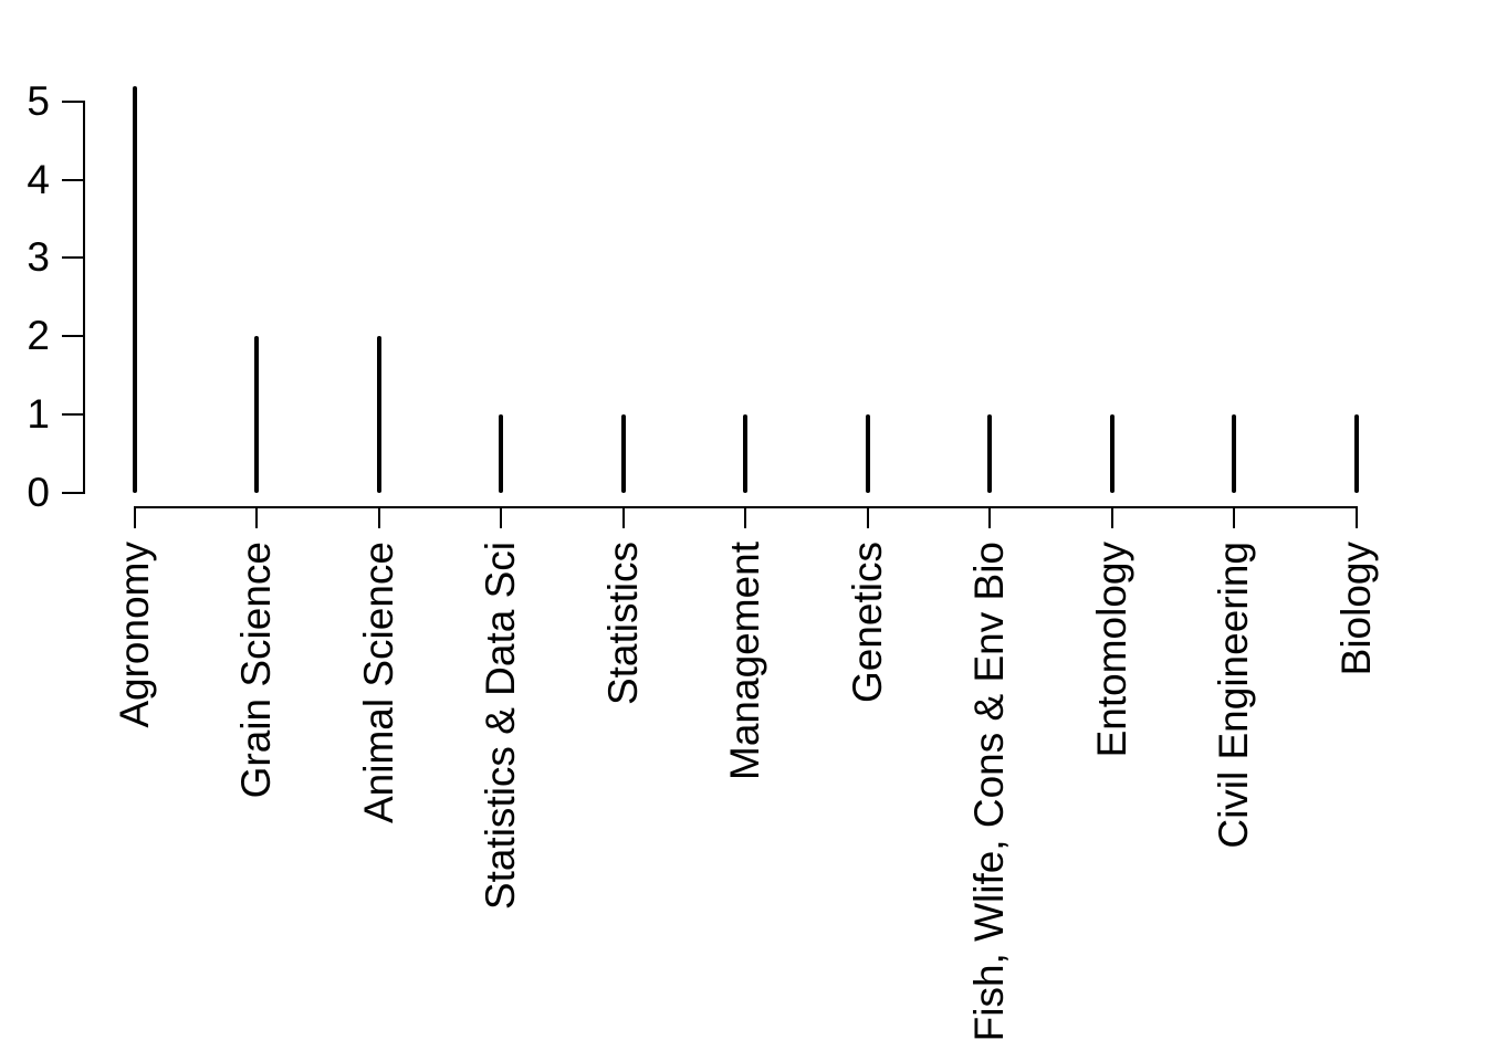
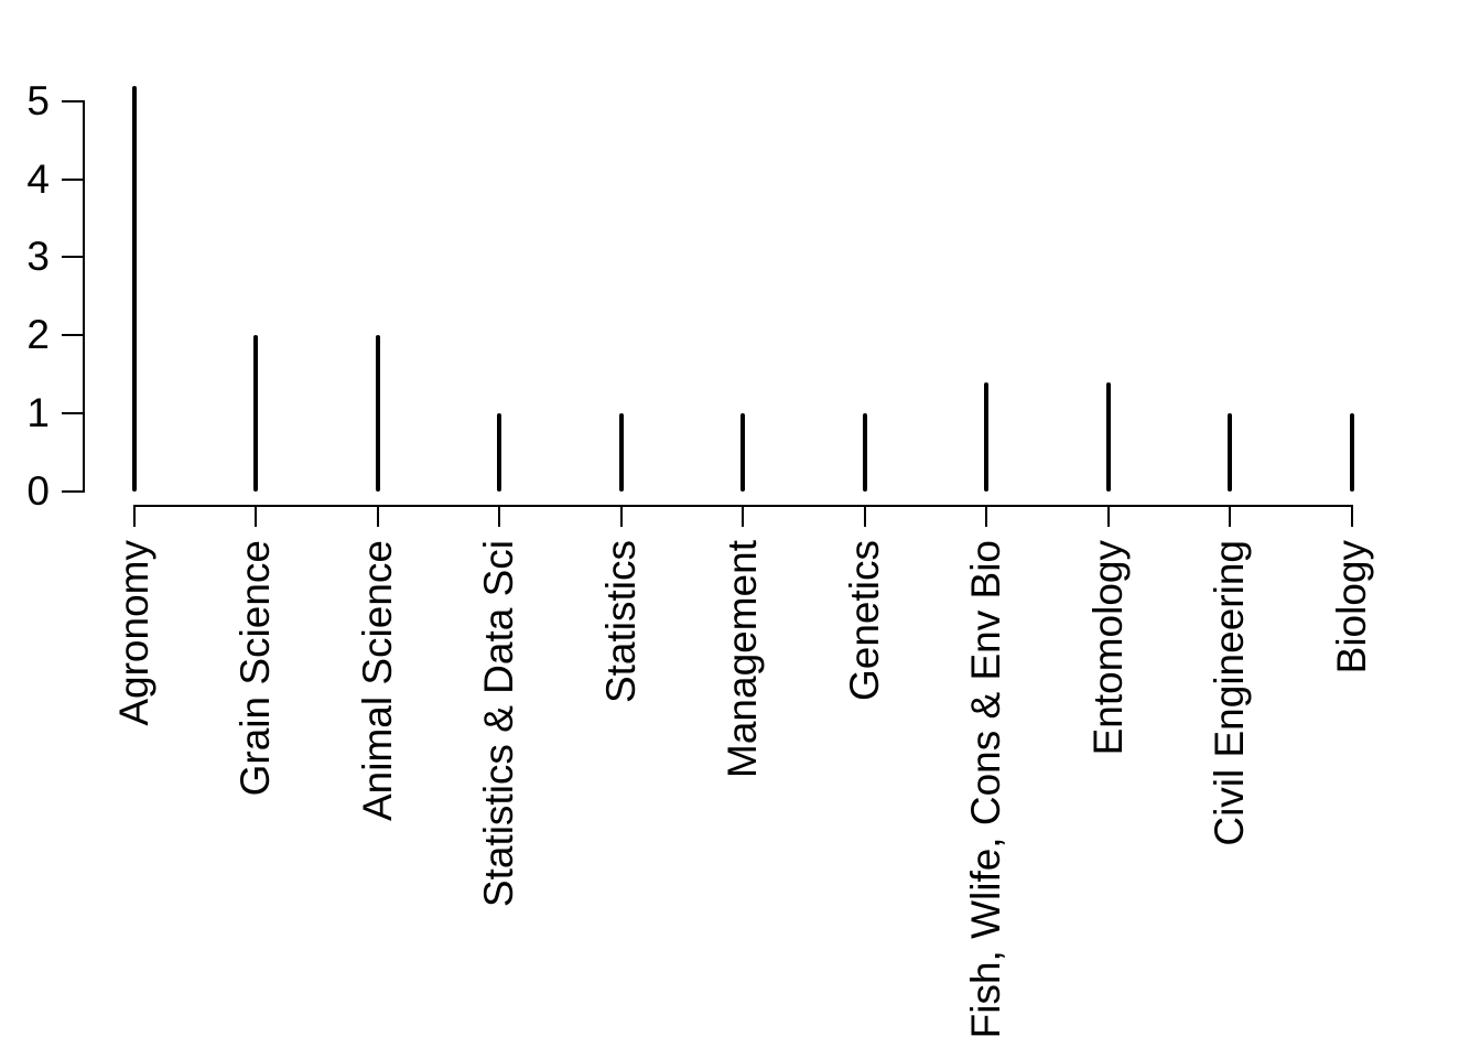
Fish, Wlife, Cons & Env Bio: 1.0 -> 1.4
Entomology: 1.0 -> 1.4
